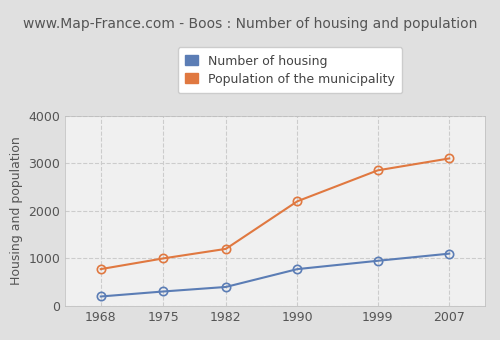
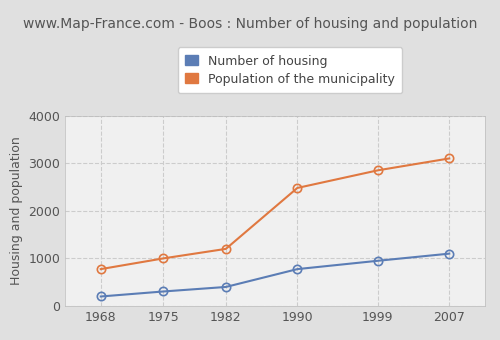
Population of the municipality/1990: 2200 -> 2480
